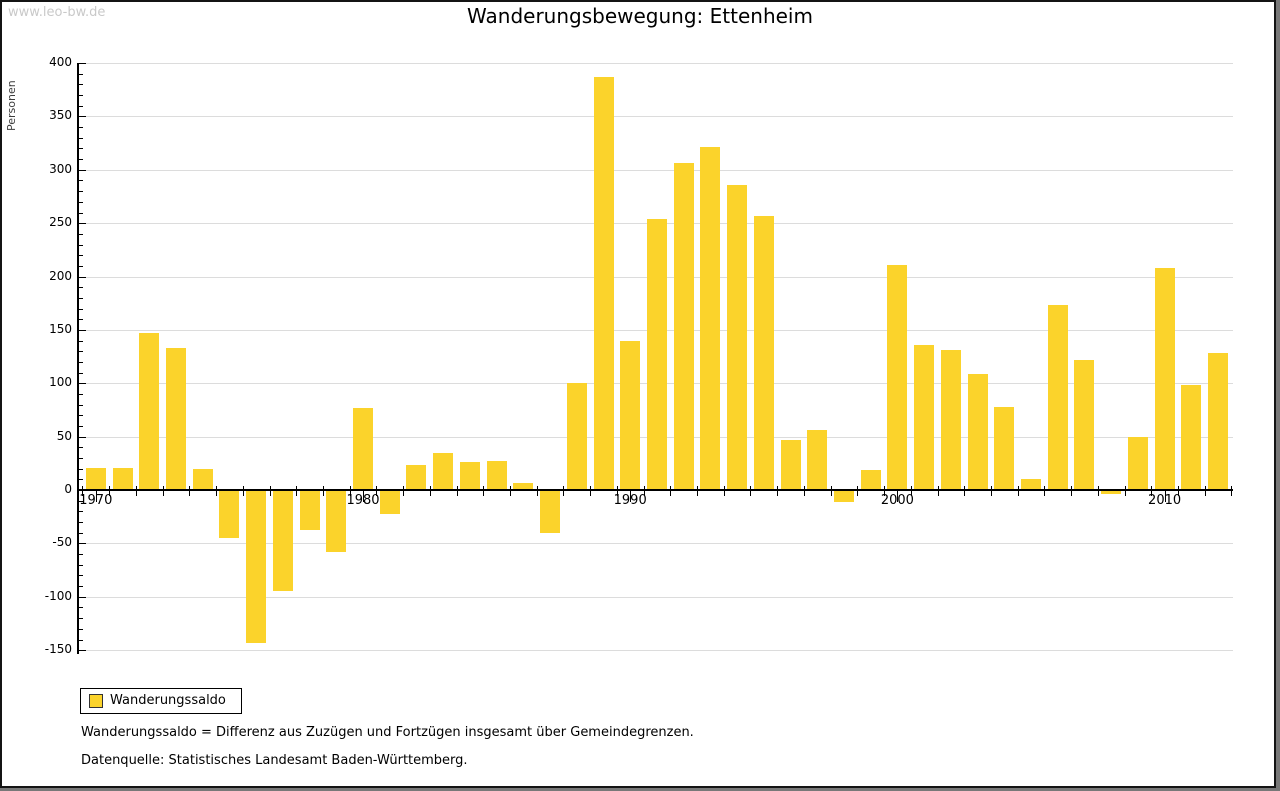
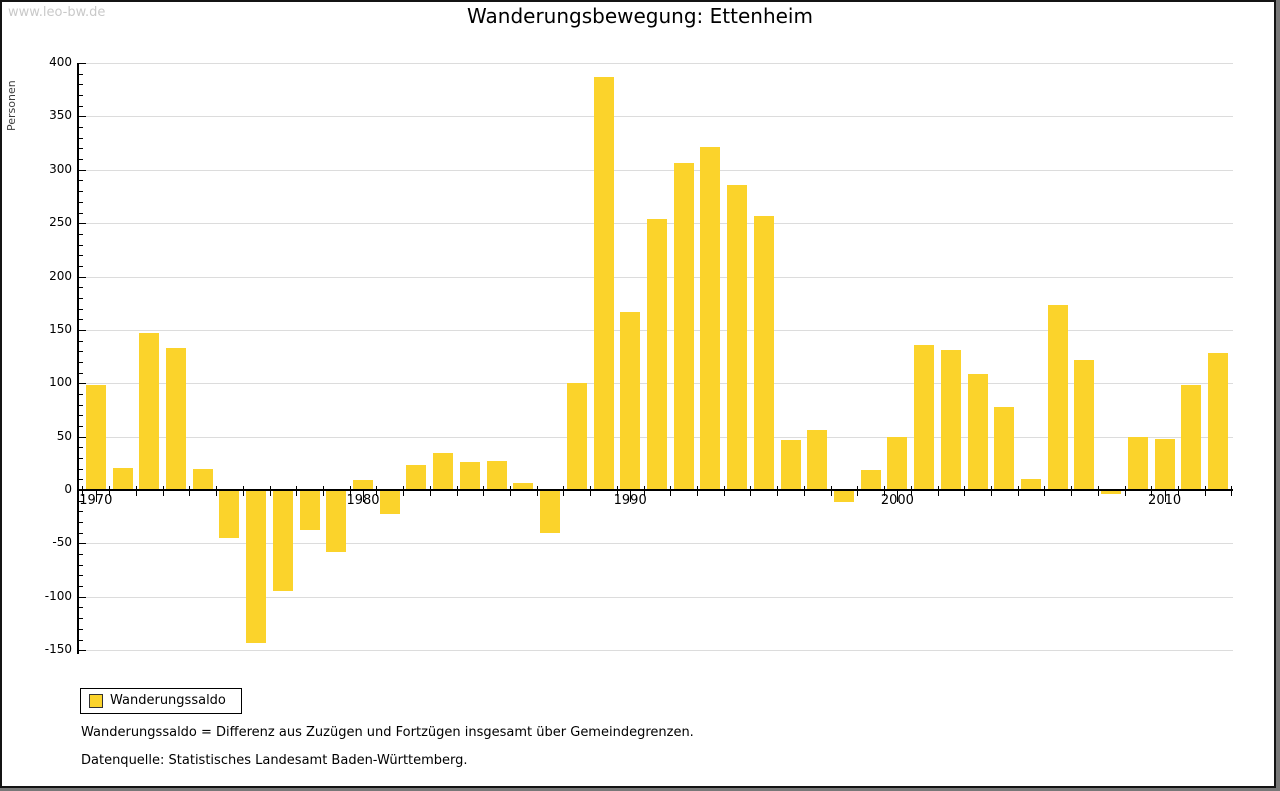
1970: 21 -> 98
1980: 77 -> 9
1990: 140 -> 167
2000: 211 -> 50
2010: 208 -> 48
